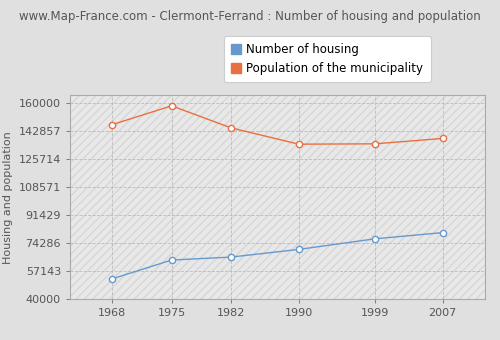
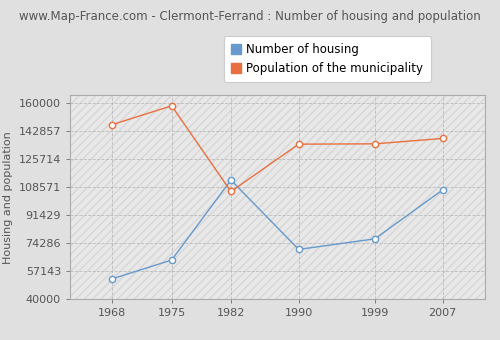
Number of housing/1982: 66000 -> 113000
Population of the municipality/1982: 145000 -> 106000
Number of housing/2007: 81000 -> 107000
